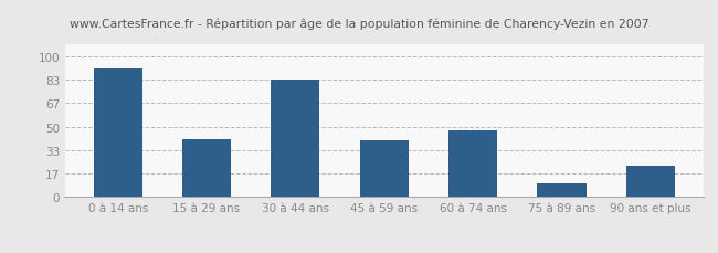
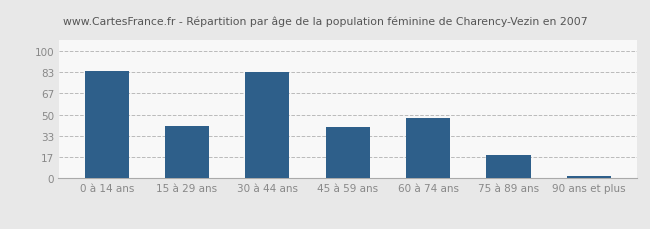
0 à 14 ans: 91 -> 84
75 à 89 ans: 10 -> 18
90 ans et plus: 22 -> 2
